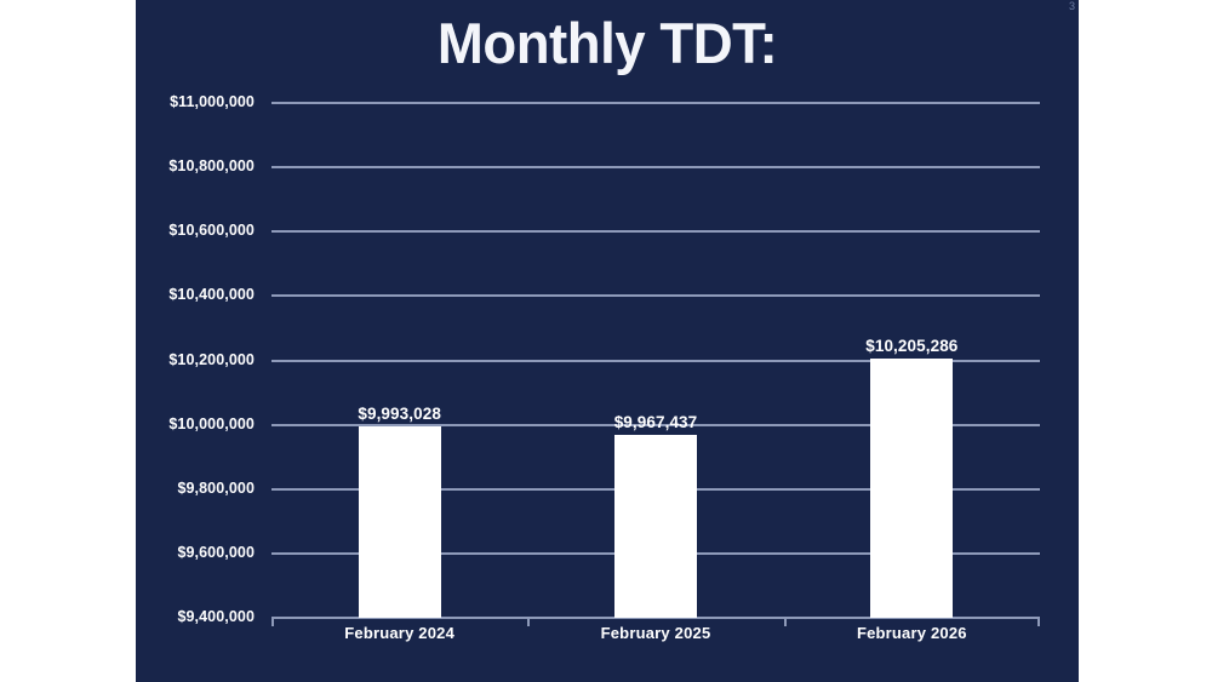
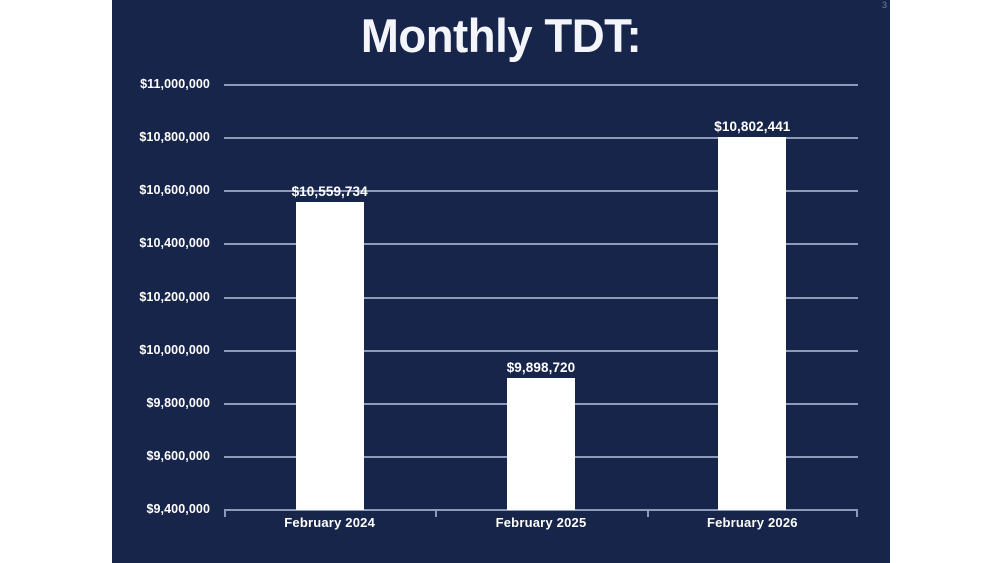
February 2024: $9,993,028 -> $10,559,734
February 2025: $9,967,437 -> $9,898,720
February 2026: $10,205,286 -> $10,802,441
